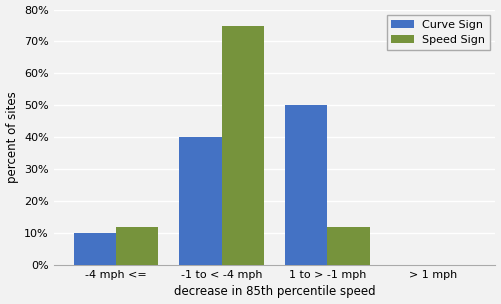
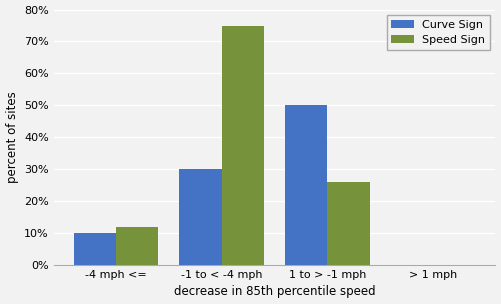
Curve Sign/-1 to < -4 mph: 40% -> 30%
Speed Sign/1 to > -1 mph: 12% -> 26%
